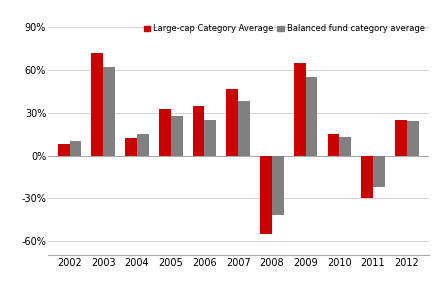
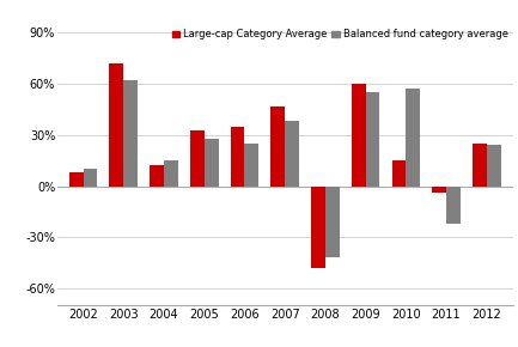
Large-cap Category Average/2008: -55% -> -48%
Large-cap Category Average/2009: 65% -> 60%
Balanced fund category average/2010: 13% -> 57%
Large-cap Category Average/2011: -30% -> -4%
